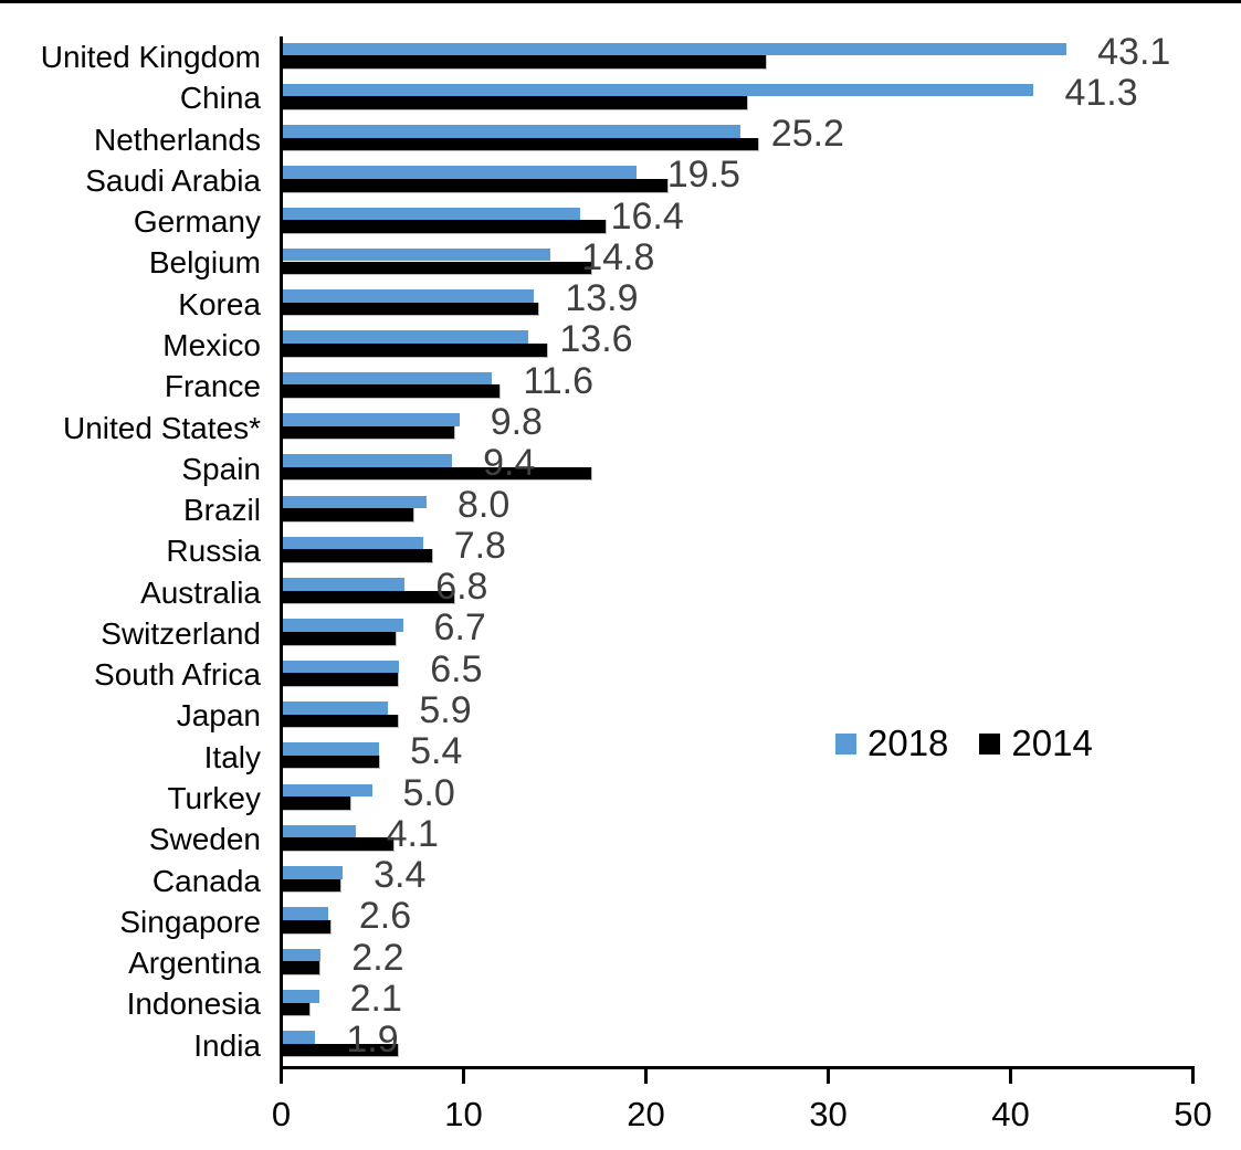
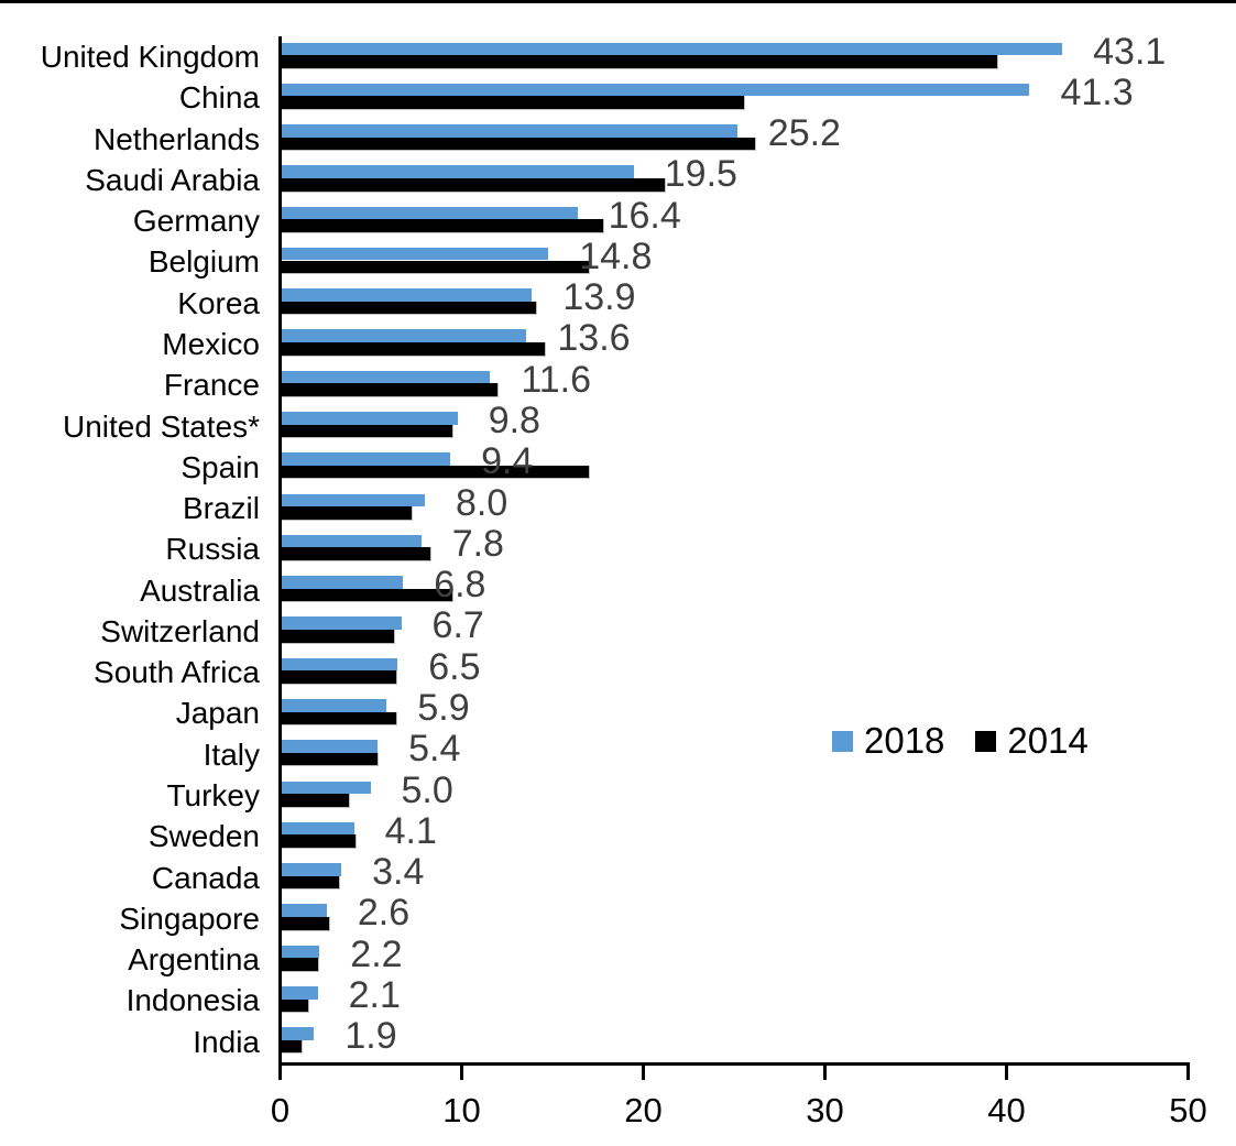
2014/United Kingdom: 26.6 -> 39.5
2014/Sweden: 6.2 -> 4.2
2014/India: 6.4 -> 1.2
